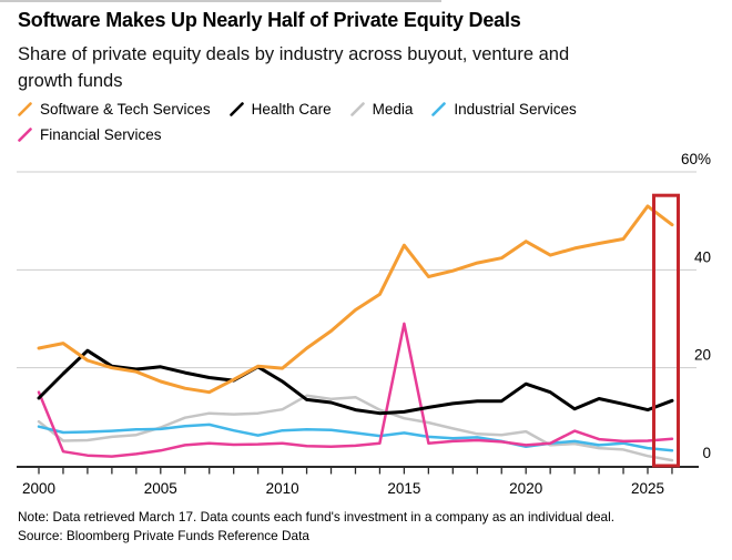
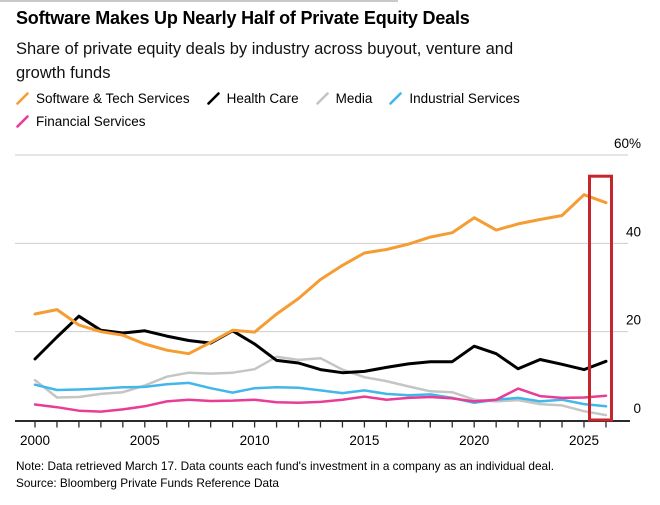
Financial Services/2000: 15% -> 4%
Software & Tech Services/2015: 45% -> 38%
Financial Services/2015: 29% -> 5%
Media/2020: 7% -> 5%
Software & Tech Services/2025: 53% -> 51%
